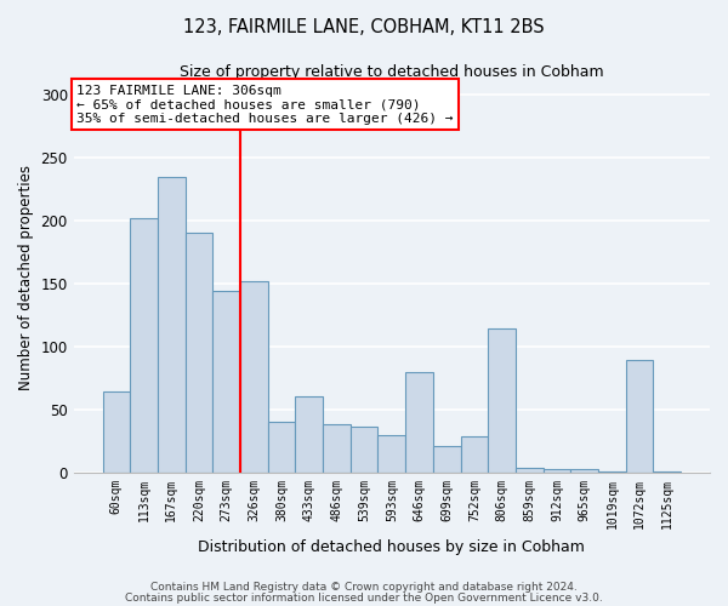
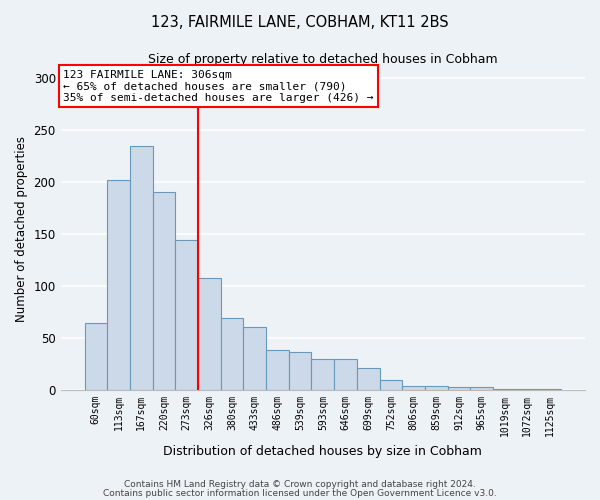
326sqm: 152 -> 108
380sqm: 41 -> 69
646sqm: 80 -> 30
752sqm: 29 -> 10
806sqm: 115 -> 4
1072sqm: 90 -> 1
